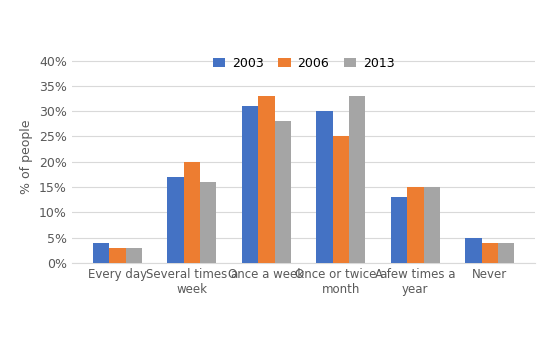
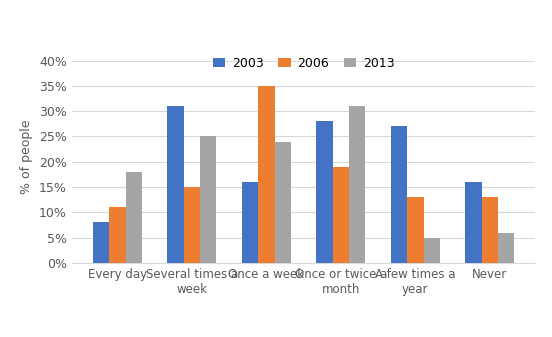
2003/Every day: 4% -> 8%
2006/Every day: 3% -> 11%
2013/Every day: 3% -> 18%
2003/Several times a week: 17% -> 31%
2006/Several times a week: 20% -> 15%
2013/Several times a week: 16% -> 25%
2003/Once a week: 31% -> 16%
2006/Once a week: 33% -> 35%
2013/Once a week: 28% -> 24%
2003/Once or twice a month: 30% -> 28%
2006/Once or twice a month: 25% -> 19%
2013/Once or twice a month: 33% -> 31%
2003/A few times a year: 13% -> 27%
2006/A few times a year: 15% -> 13%
2013/A few times a year: 15% -> 5%
2003/Never: 5% -> 16%
2006/Never: 4% -> 13%
2013/Never: 4% -> 6%
